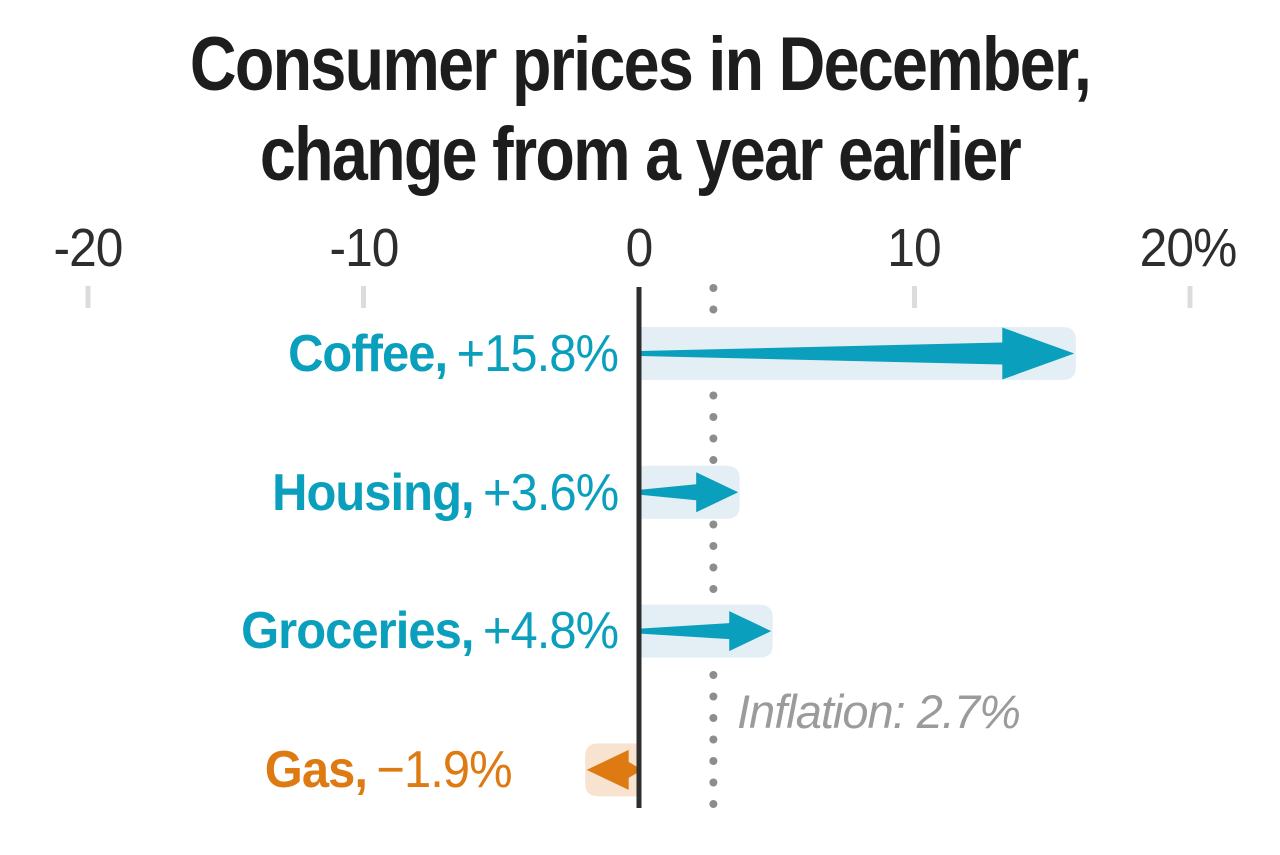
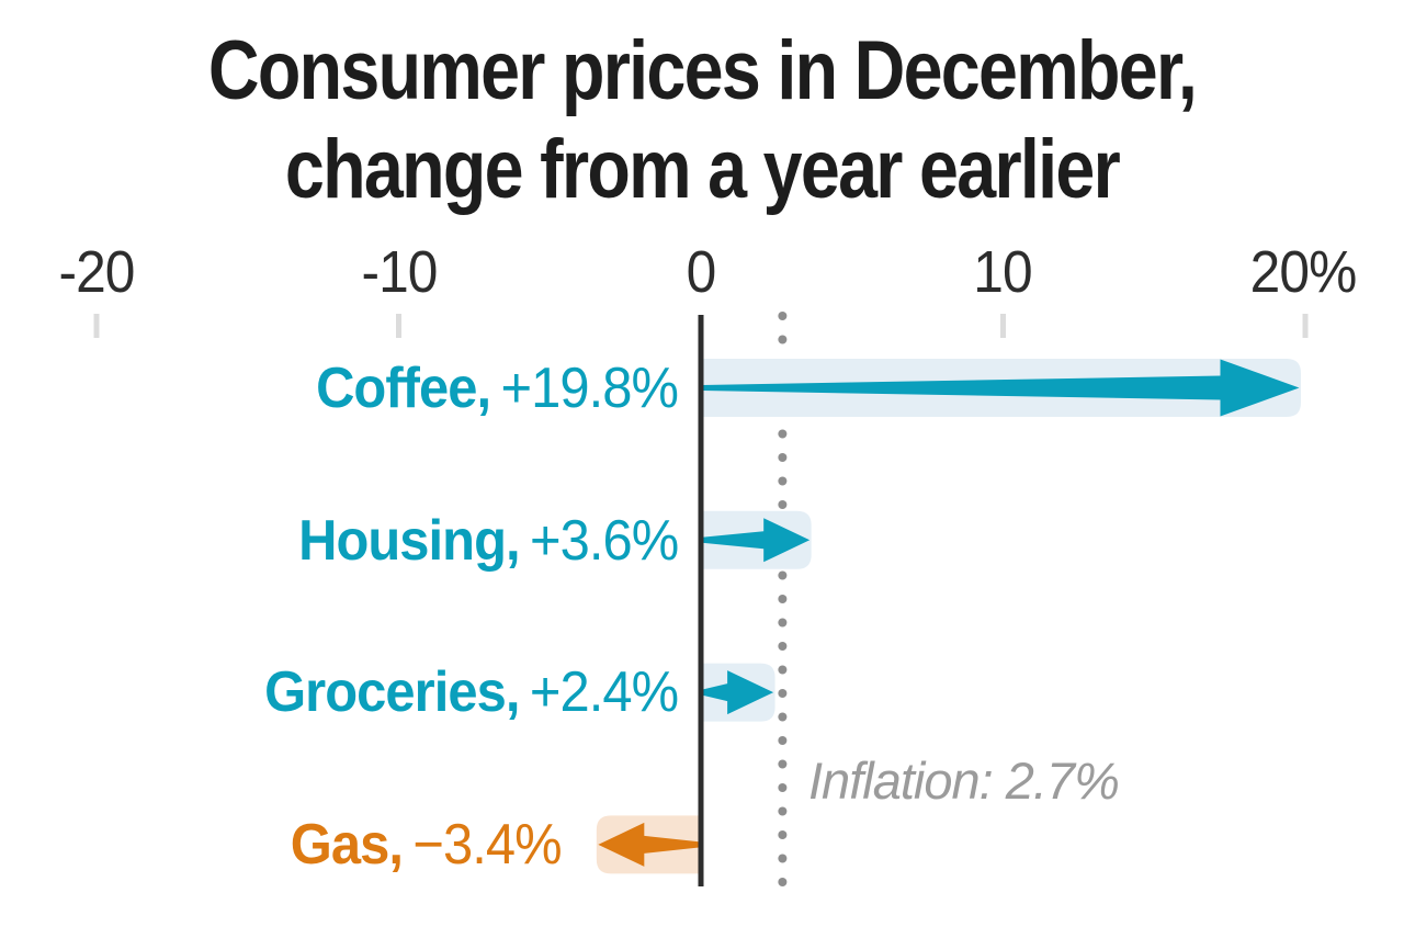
Coffee,: +15.8% -> +19.8%
Groceries,: +4.8% -> +2.4%
Gas,: −1.9% -> −3.4%
